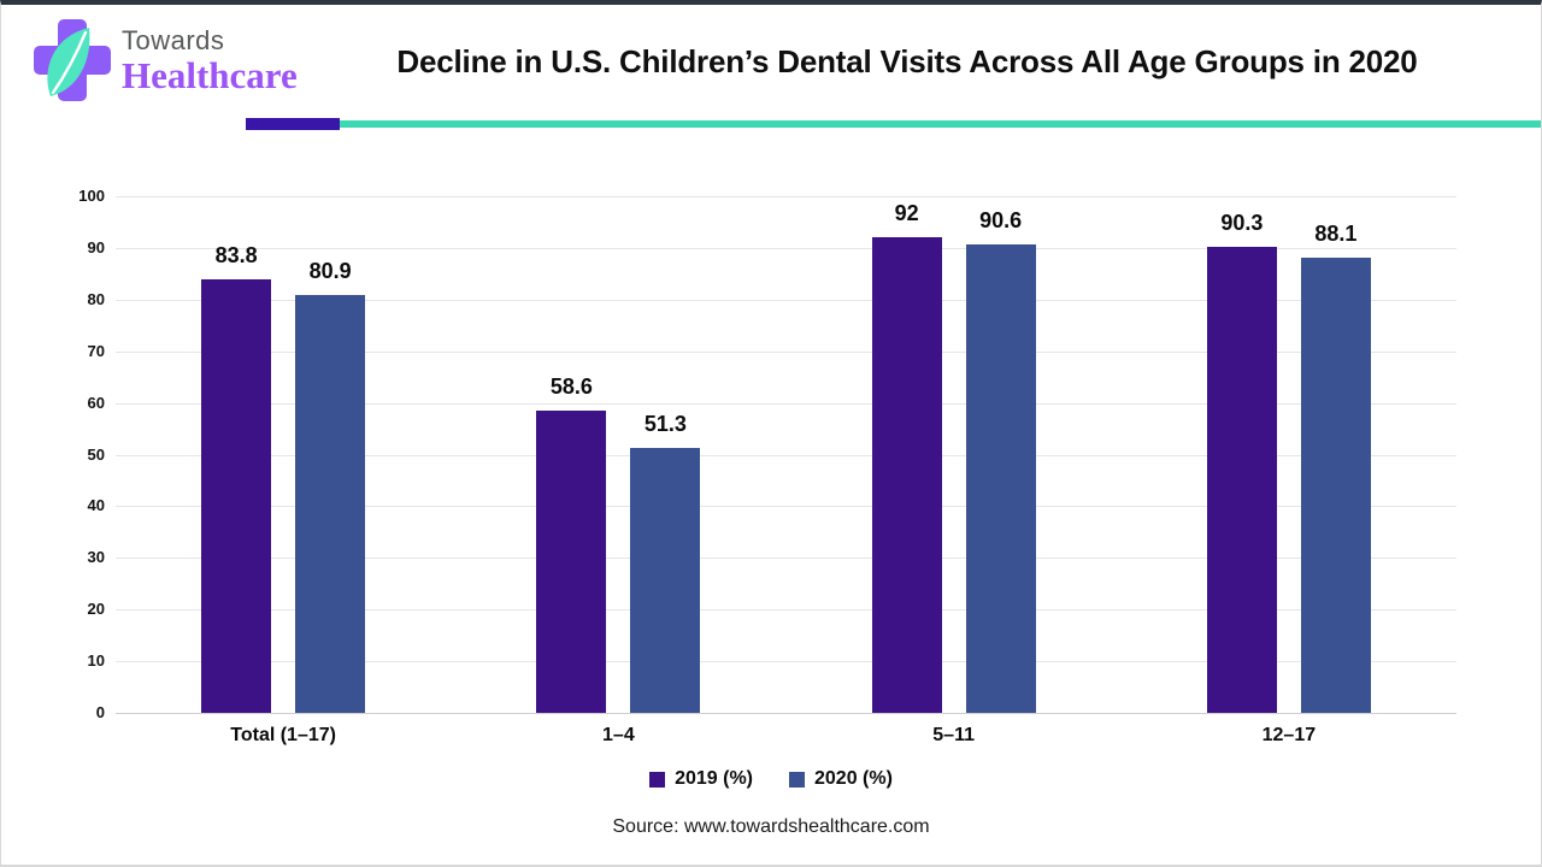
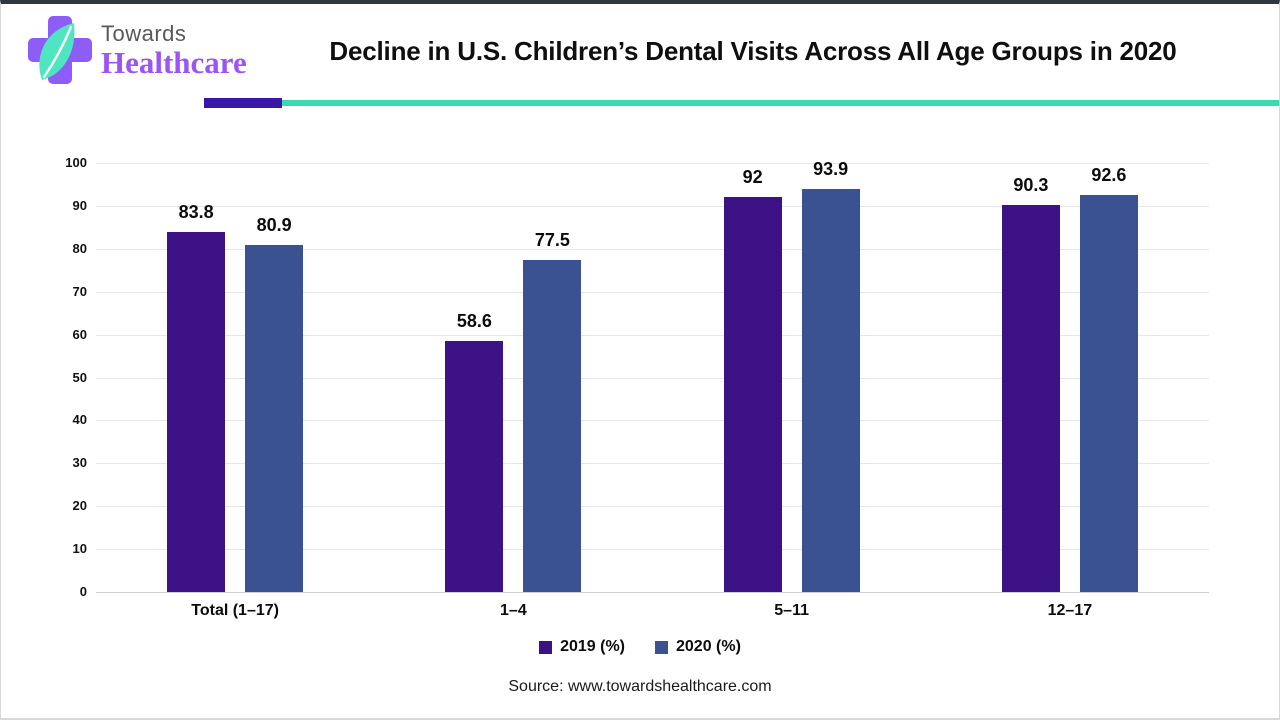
2020 (%)/1–4: 51.3 -> 77.5
2020 (%)/5–11: 90.6 -> 93.9
2020 (%)/12–17: 88.1 -> 92.6
